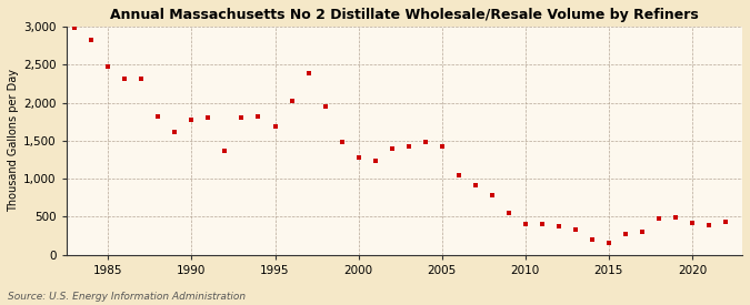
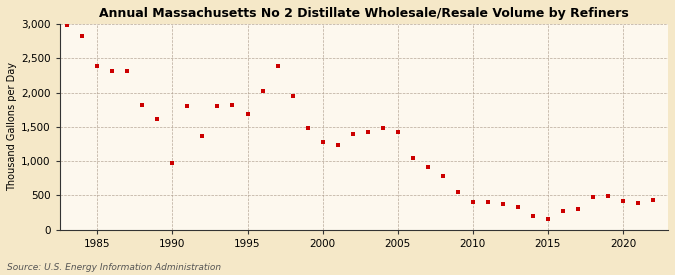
1985: 2,480 -> 2,380
1990: 1,780 -> 980
